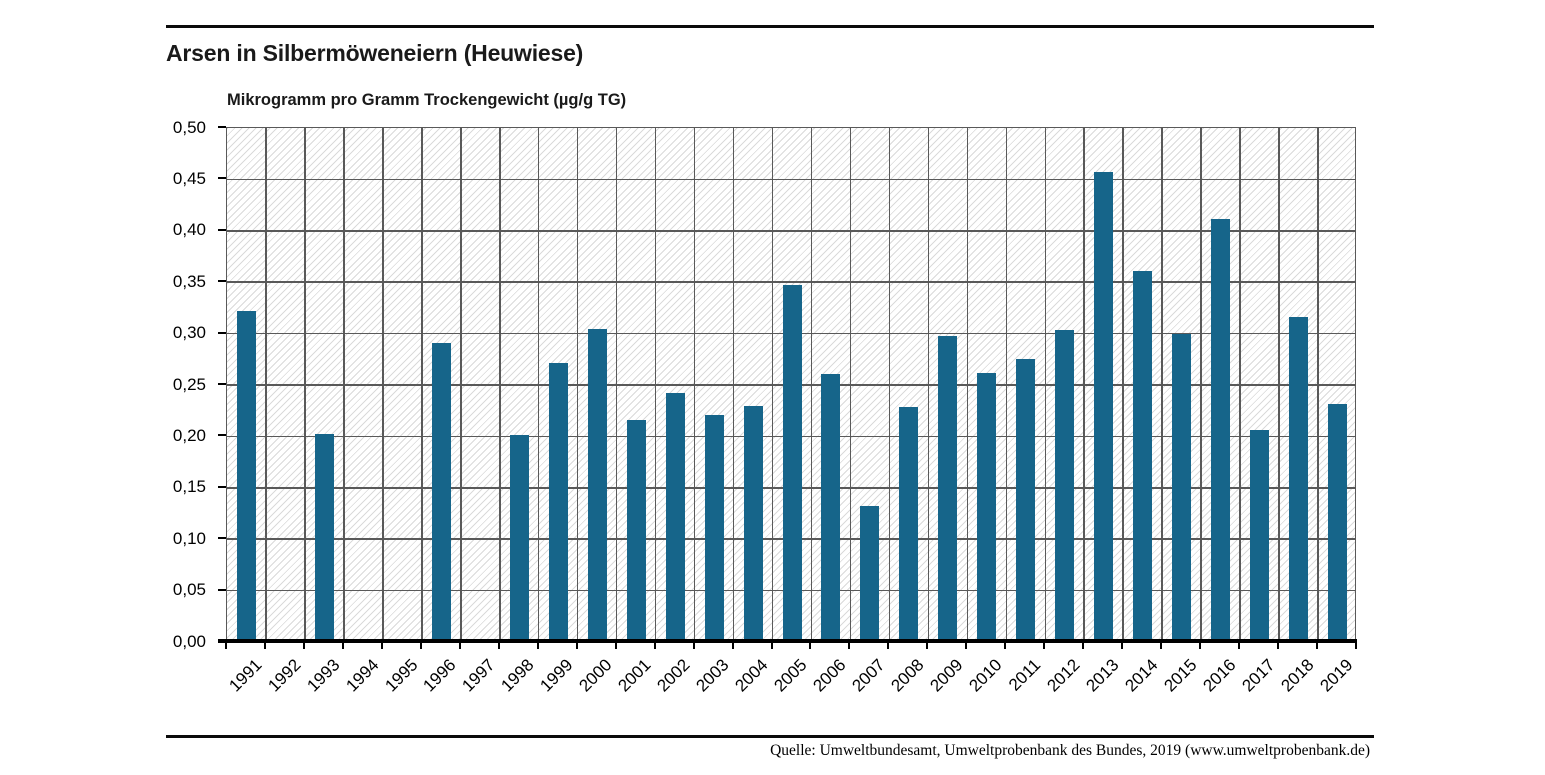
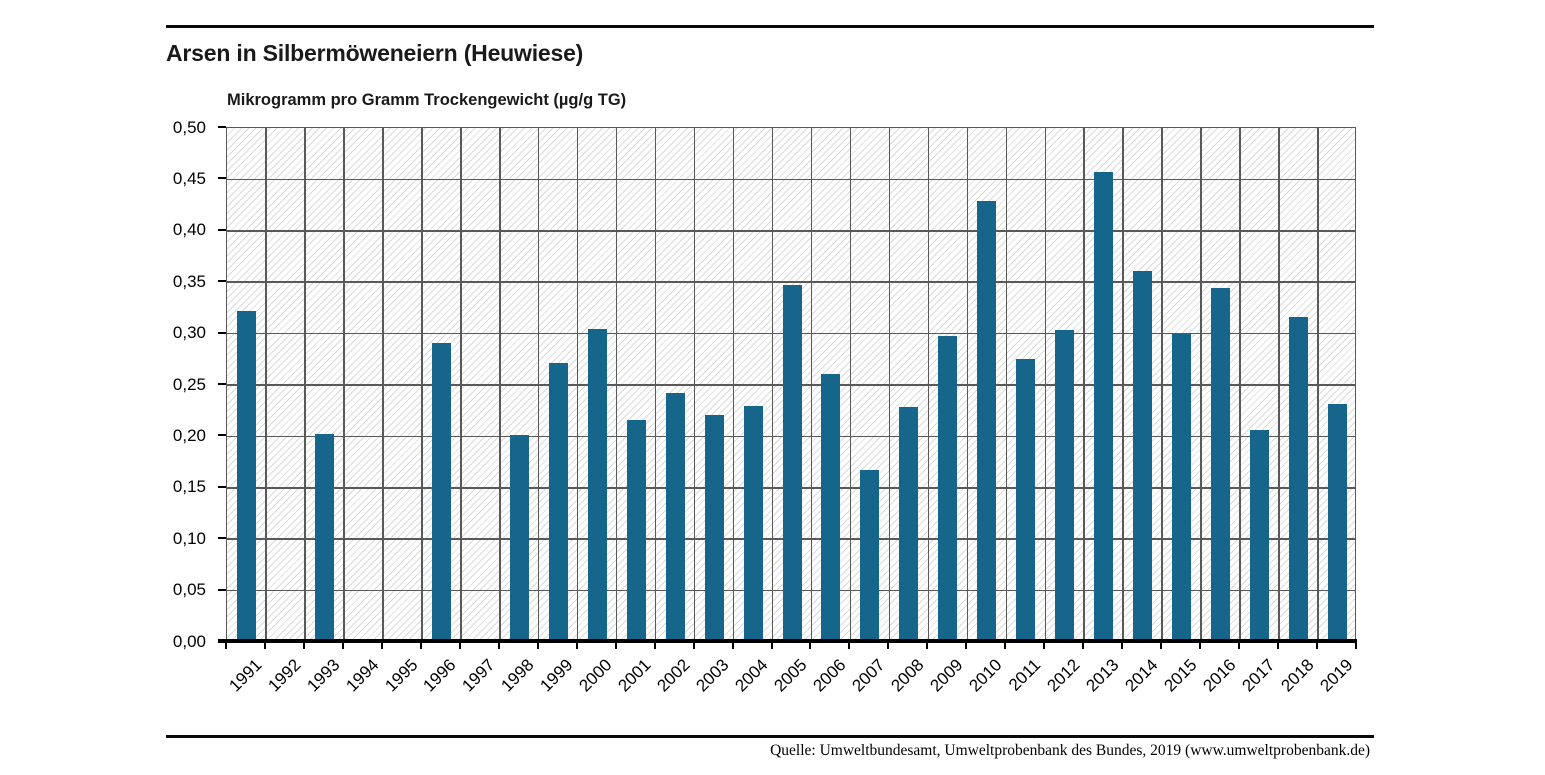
2007: 0,13 -> 0,17
2010: 0,26 -> 0,43
2016: 0,41 -> 0,34
